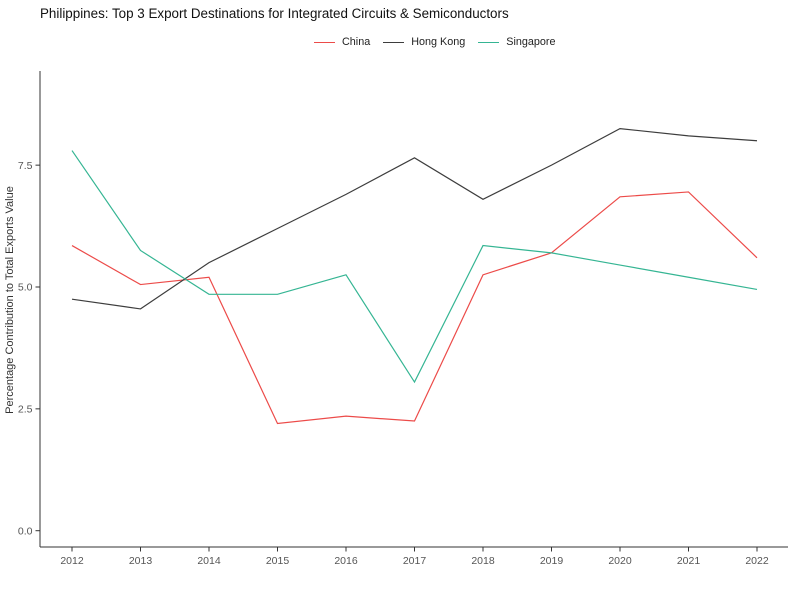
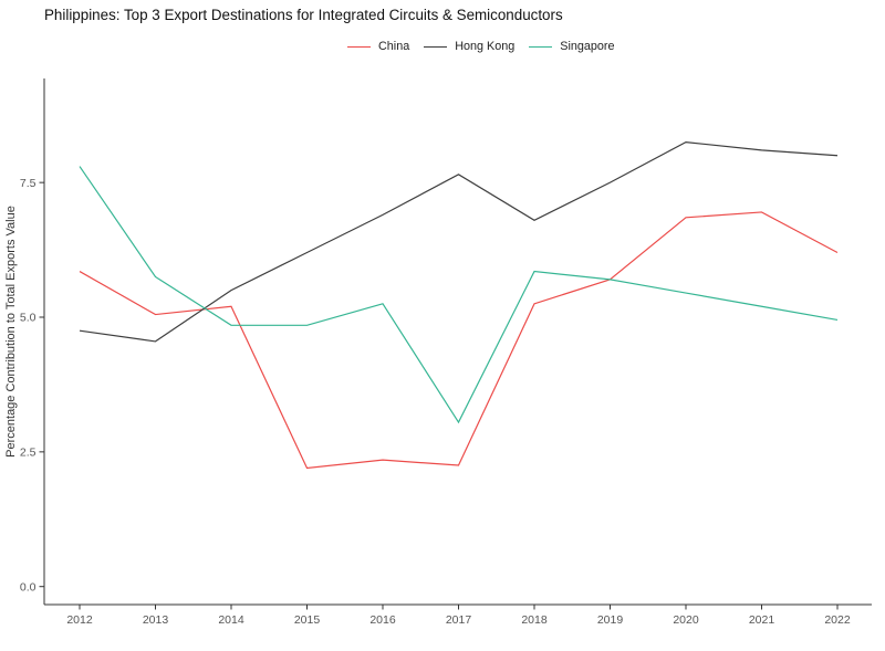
China/2022: 5.6 -> 6.2
